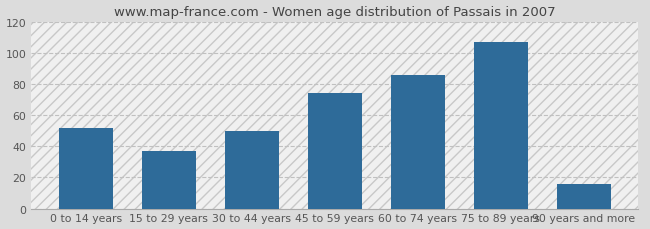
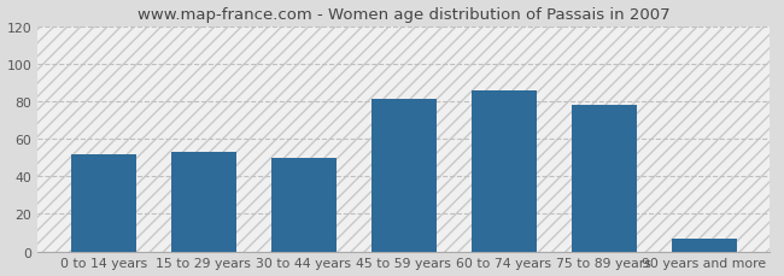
15 to 29 years: 37 -> 53
45 to 59 years: 74 -> 81
75 to 89 years: 107 -> 78
90 years and more: 16 -> 7
